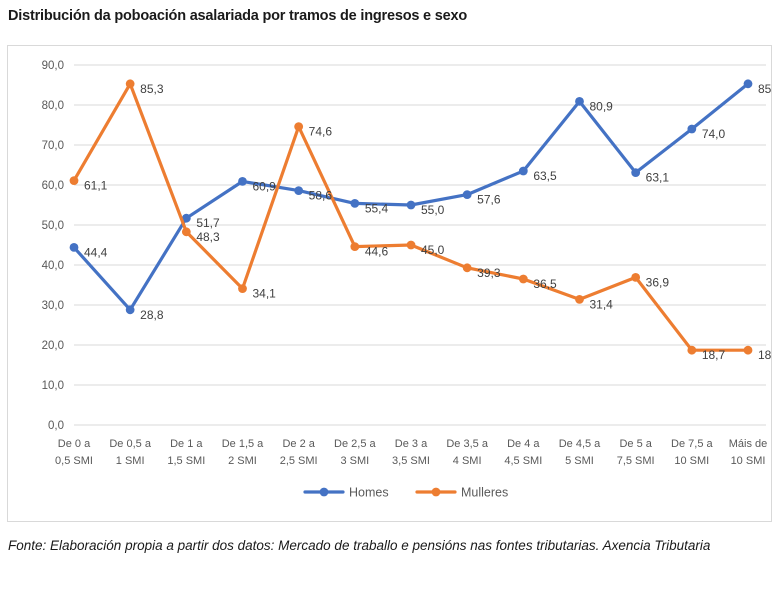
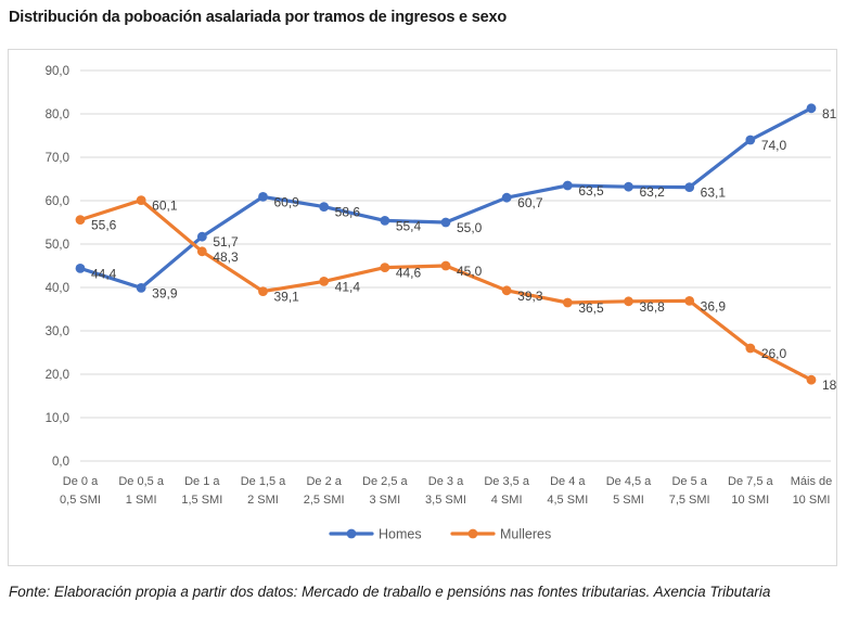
Mulleres/De 0 a 0,5 SMI: 61,1 -> 55,6
Homes/De 0,5 a 1 SMI: 28,8 -> 39,9
Mulleres/De 0,5 a 1 SMI: 85,3 -> 60,1
Mulleres/De 1,5 a 2 SMI: 34,1 -> 39,1
Mulleres/De 2 a 2,5 SMI: 74,6 -> 41,4
Homes/De 3,5 a 4 SMI: 57,6 -> 60,7
Homes/De 4,5 a 5 SMI: 80,9 -> 63,2
Mulleres/De 4,5 a 5 SMI: 31,4 -> 36,8
Mulleres/De 7,5 a 10 SMI: 18,7 -> 26,0
Homes/Máis de 10 SMI: 85,3 -> 81,3
